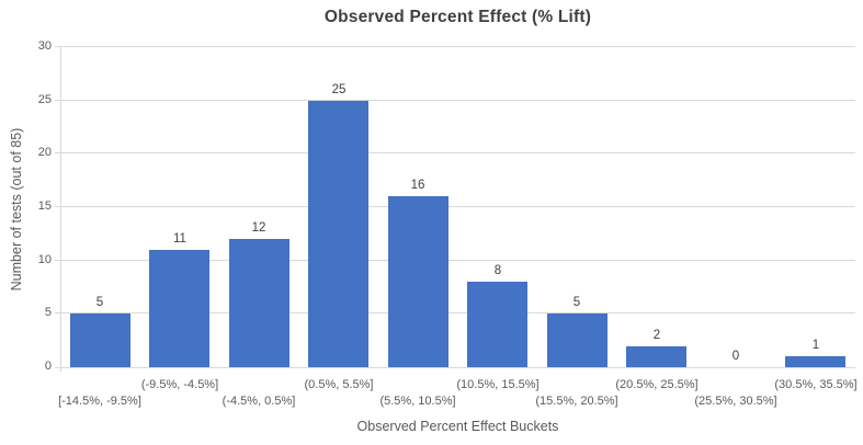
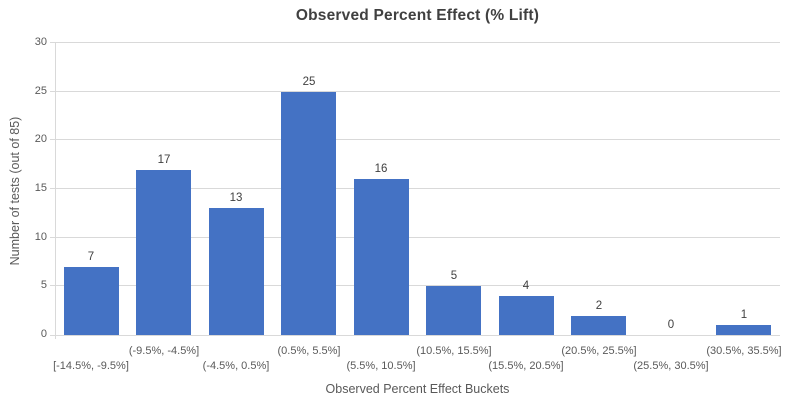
[-14.5%, -9.5%]: 5 -> 7
(-9.5%, -4.5%]: 11 -> 17
(-4.5%, 0.5%]: 12 -> 13
(10.5%, 15.5%]: 8 -> 5
(15.5%, 20.5%]: 5 -> 4
